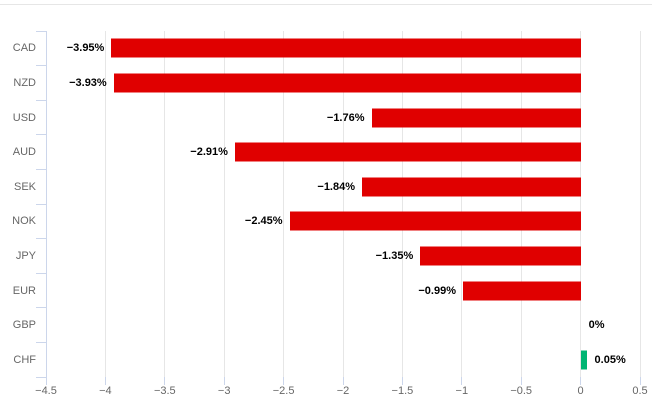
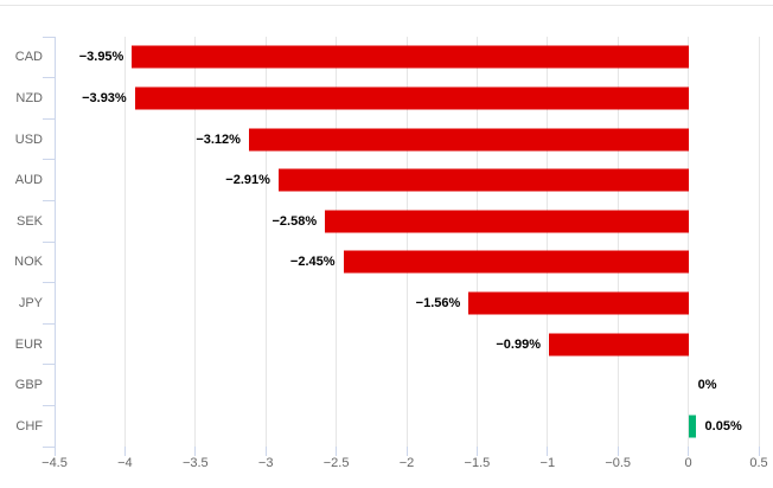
USD: −1.76% -> −3.12%
SEK: −1.84% -> −2.58%
JPY: −1.35% -> −1.56%
